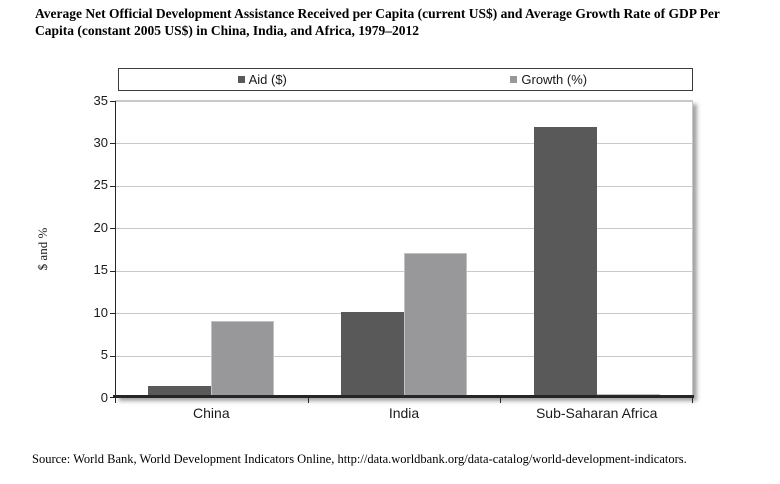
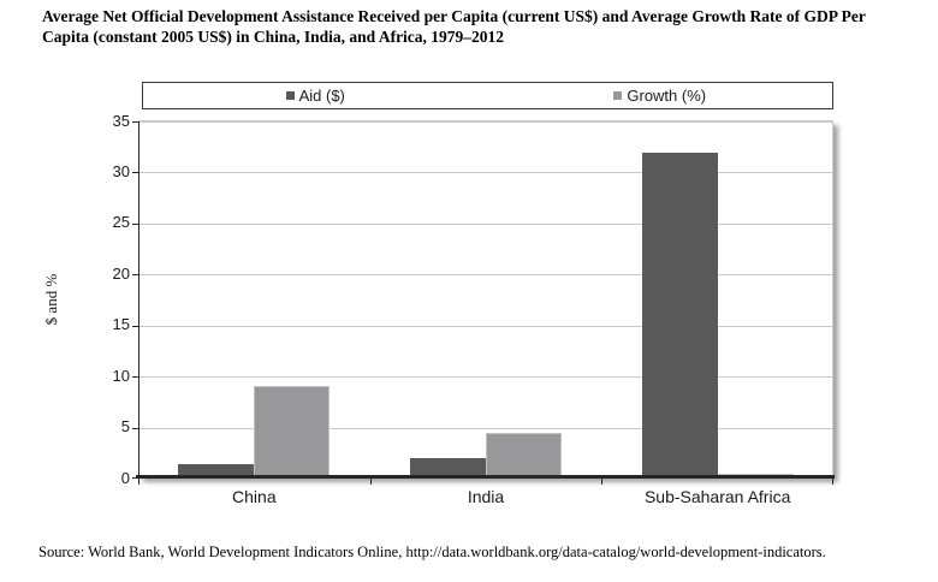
Aid ($)/India: 10 -> 2
Growth (%)/India: 17 -> 4
